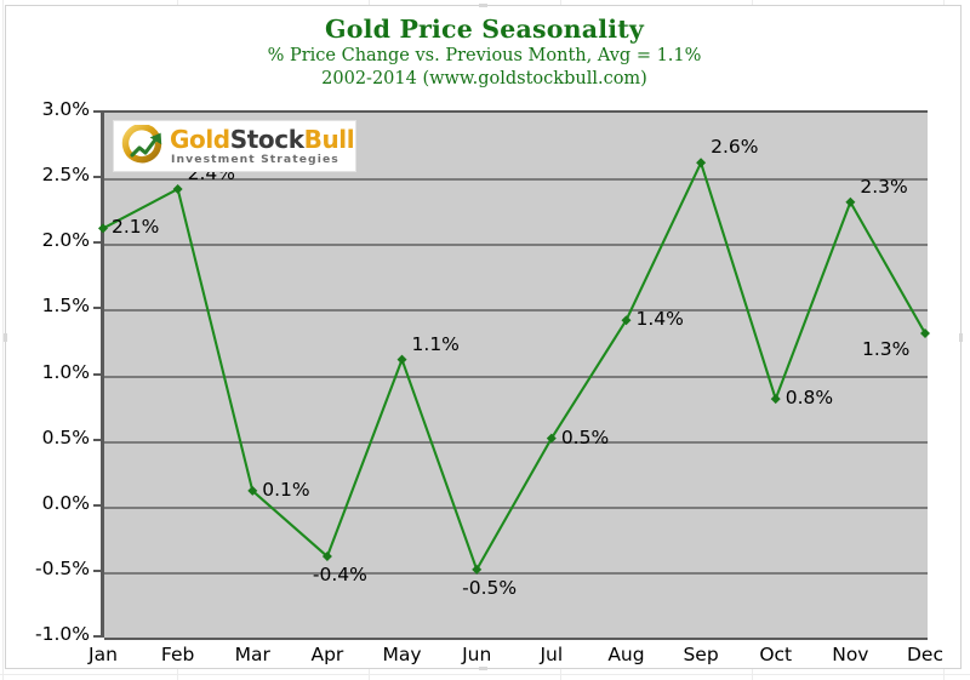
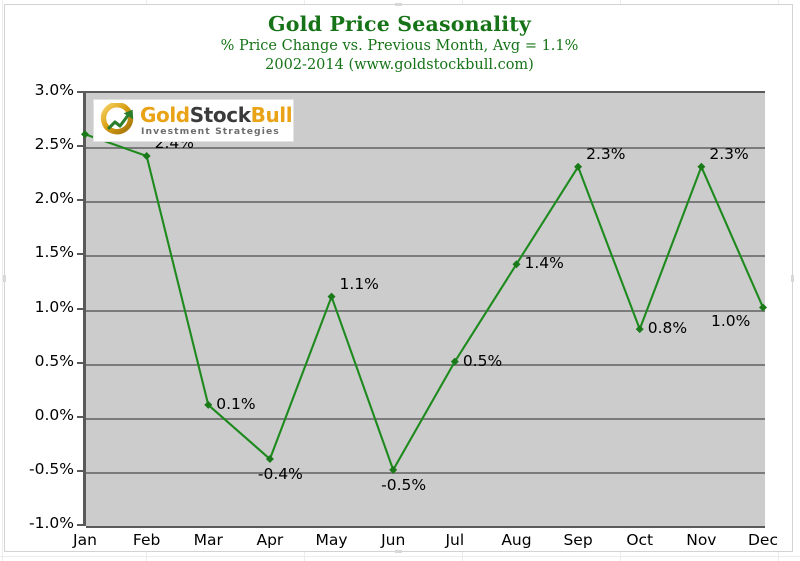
Jan: 2.1% -> 2.6%
Sep: 2.6% -> 2.3%
Dec: 1.3% -> 1.0%
